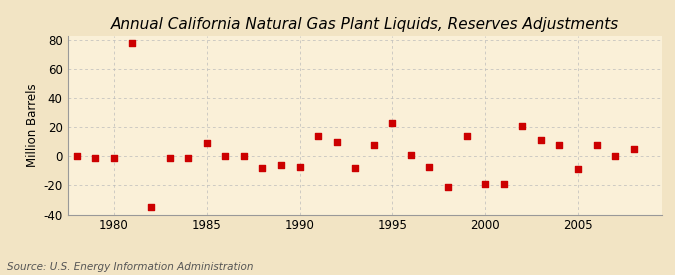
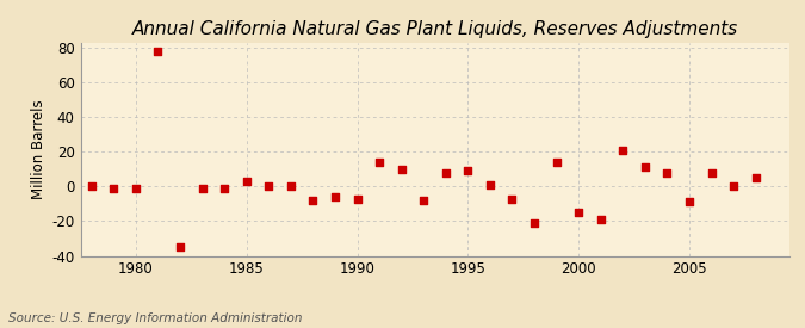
1985: 9 -> 3
1995: 23 -> 9
2000: -19 -> -15
